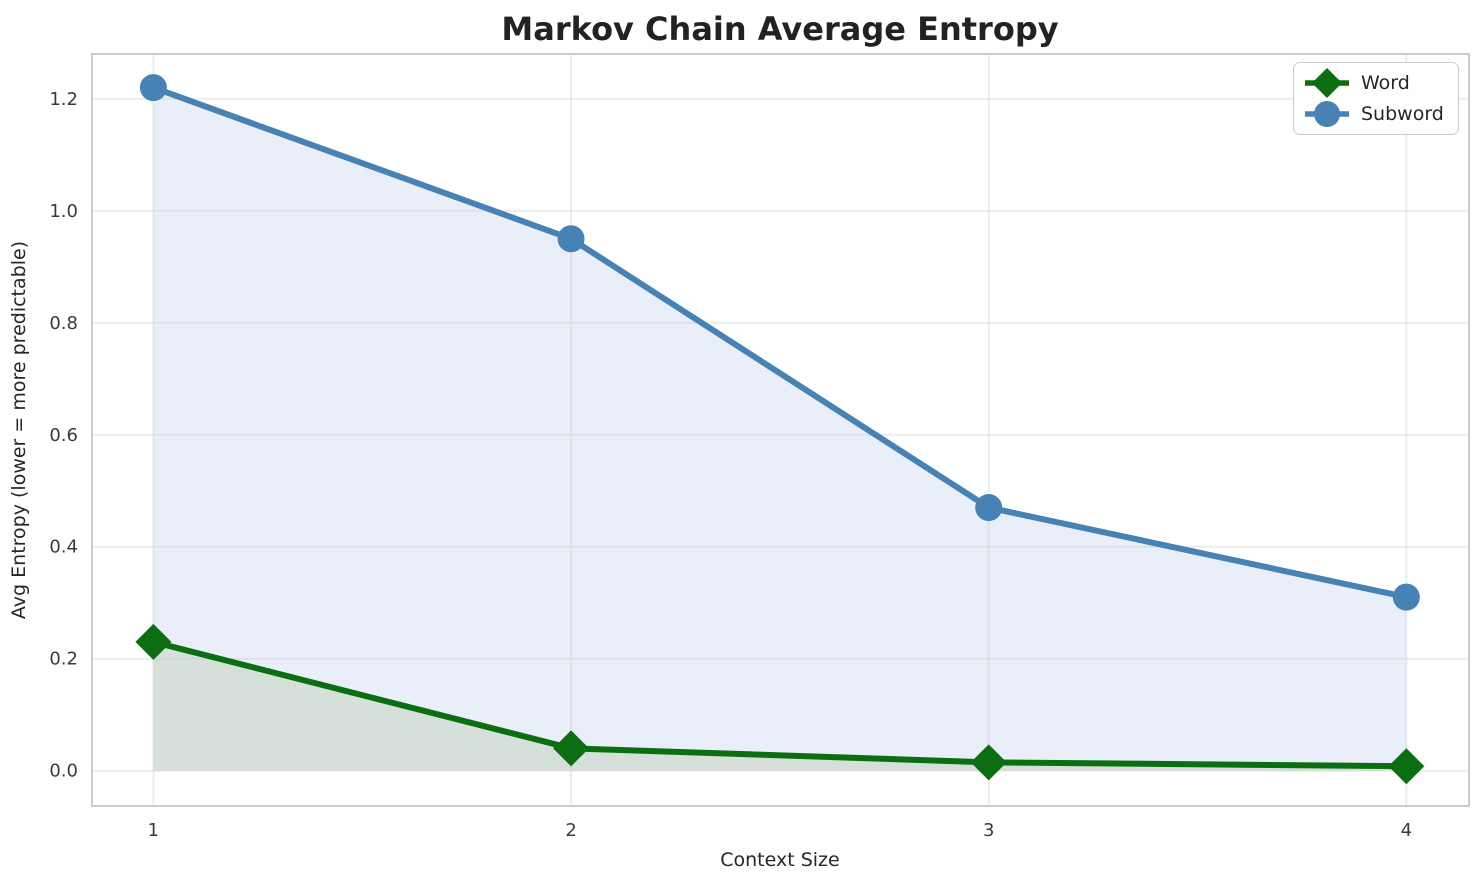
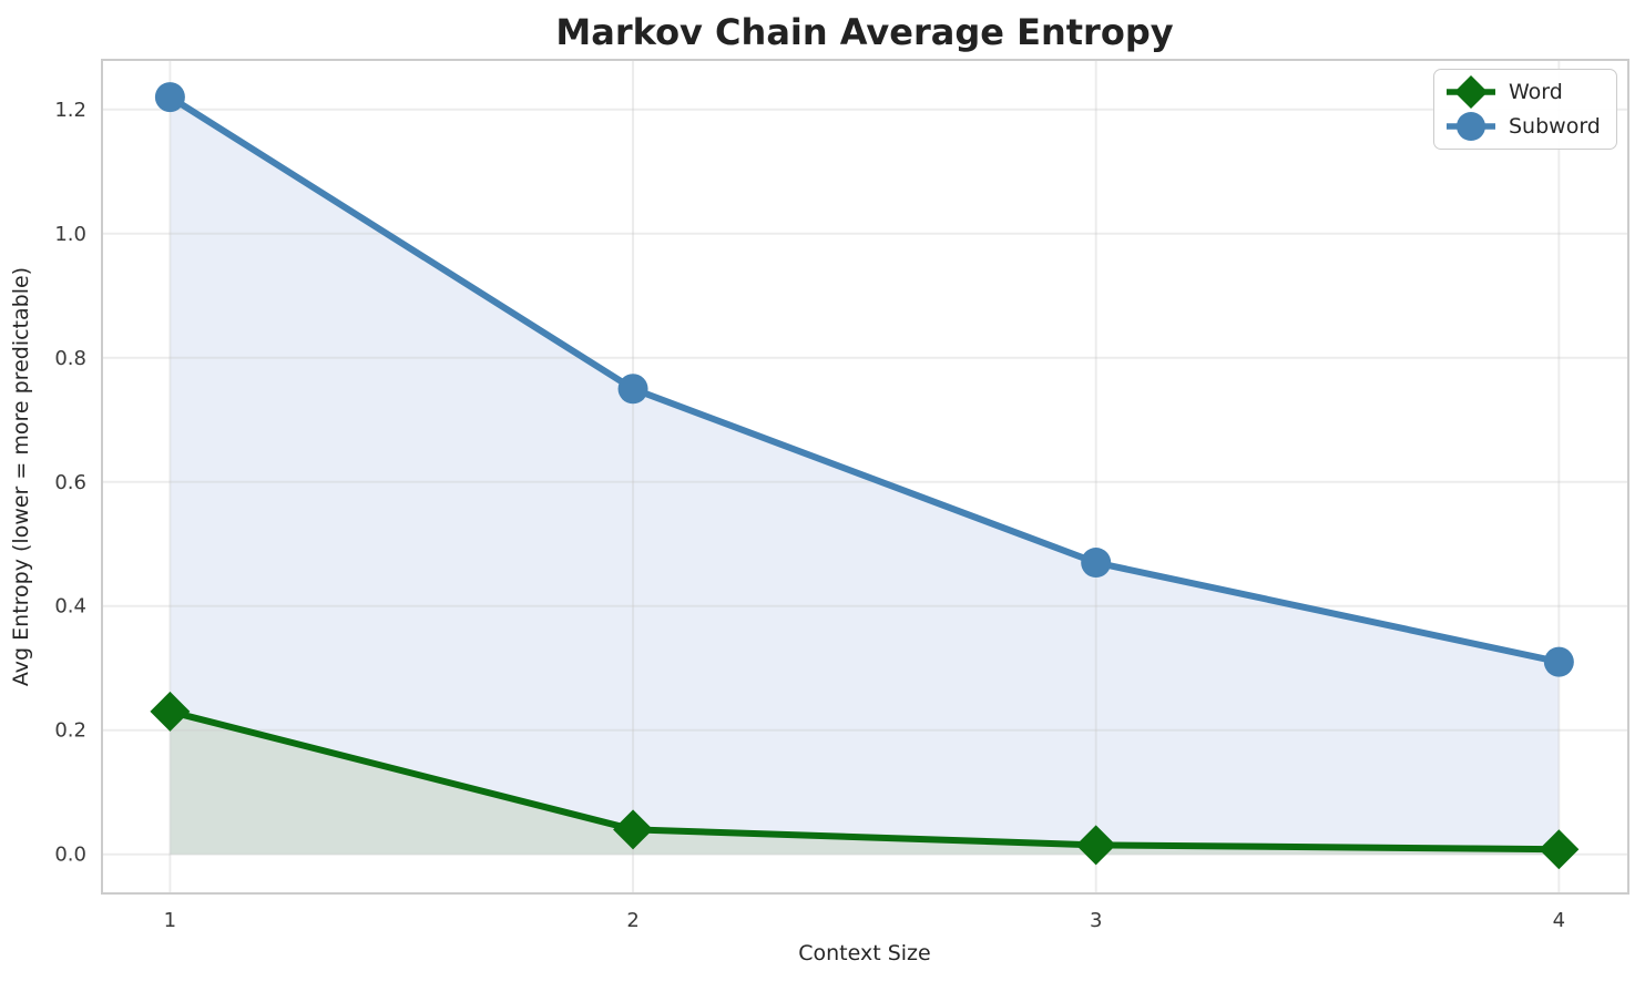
Subword/2: 0.95 -> 0.75
